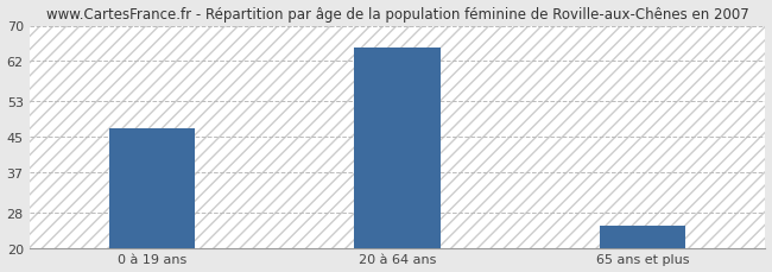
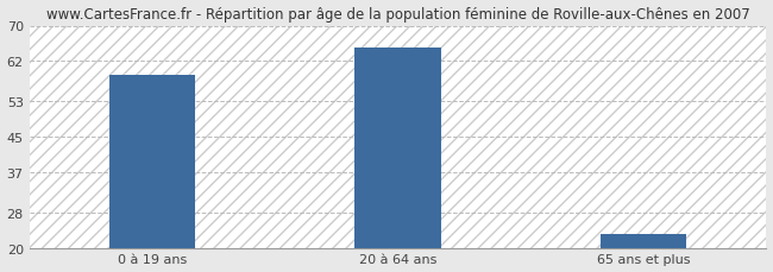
0 à 19 ans: 47 -> 59
65 ans et plus: 25 -> 23
